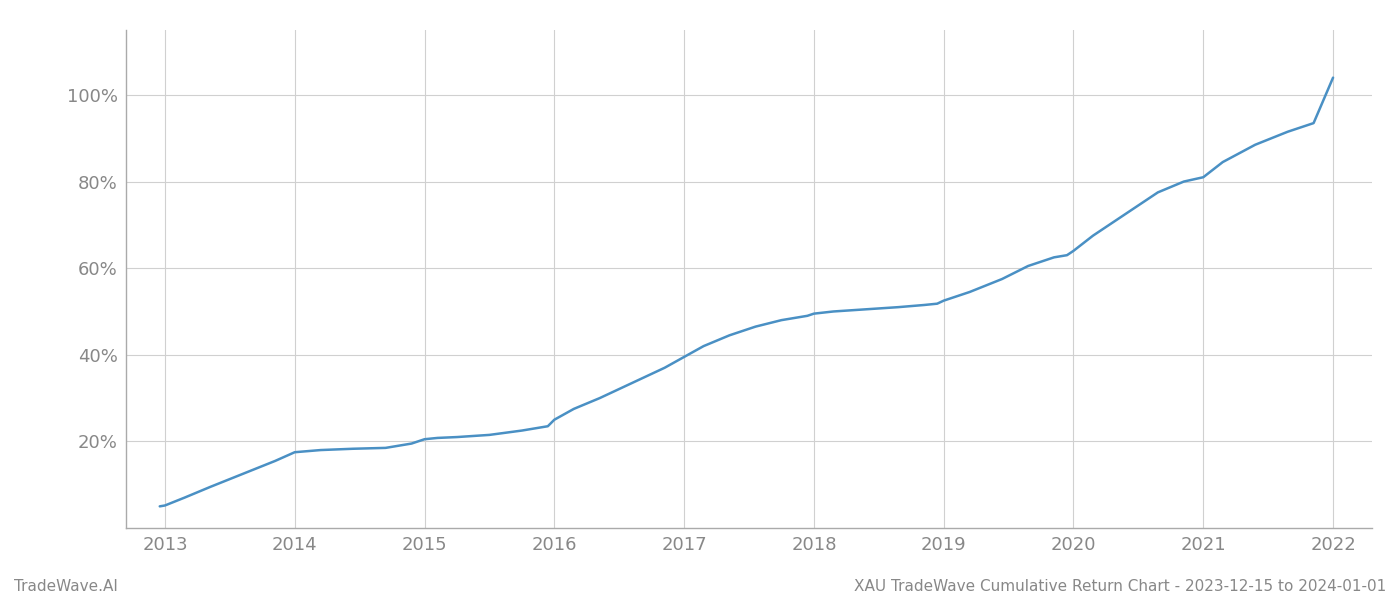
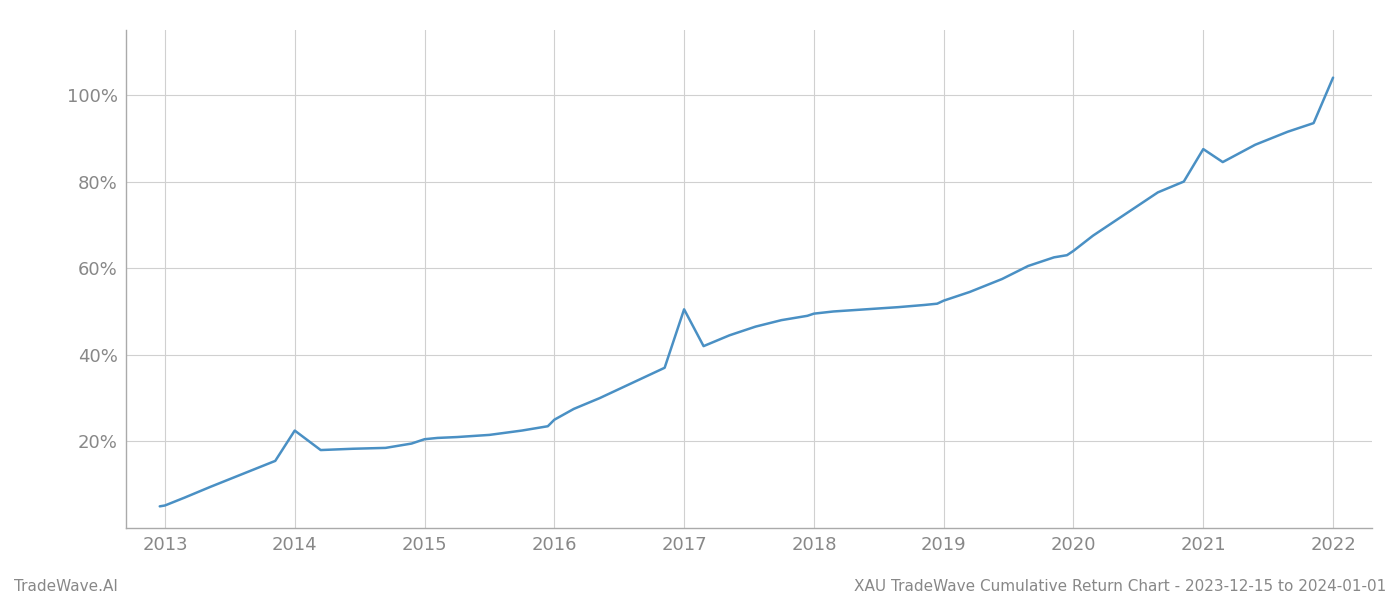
2014: 17.5% -> 22.5%
2017: 39.5% -> 50.5%
2021: 81.0% -> 87.5%
